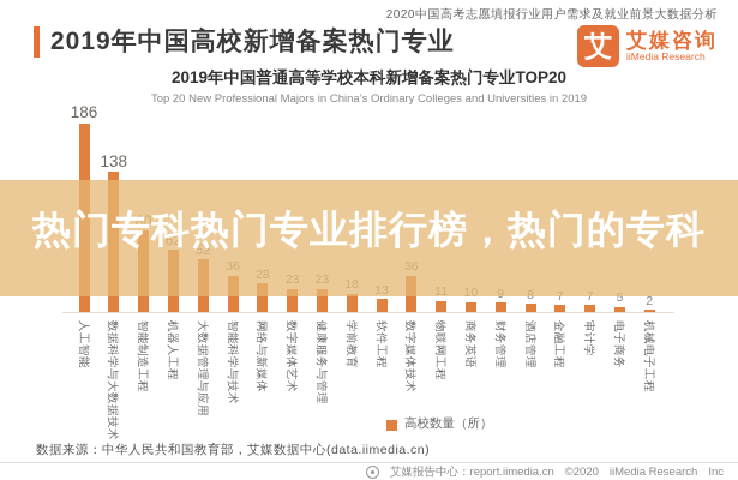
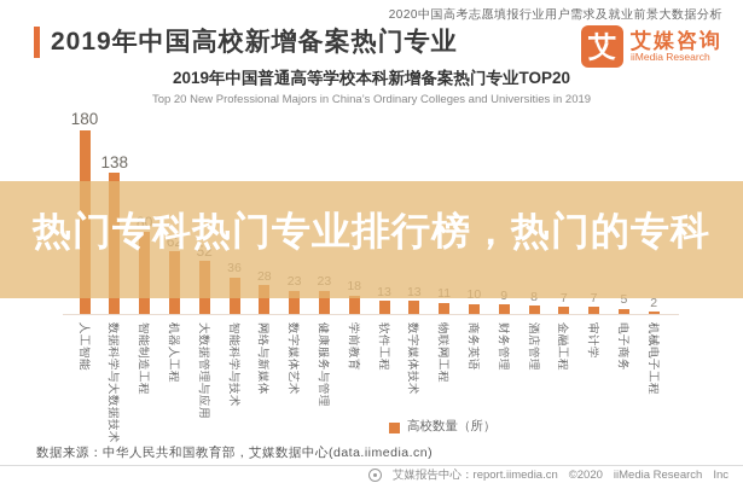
人工智能: 186 -> 180
数字媒体技术: 36 -> 13
